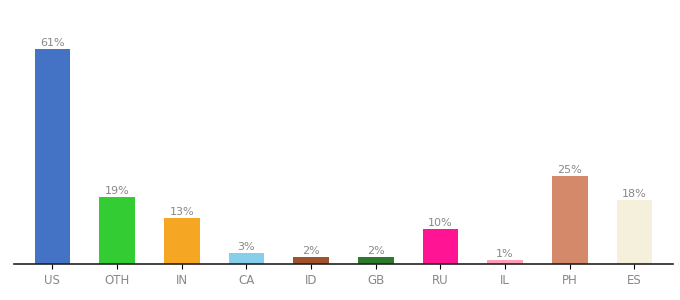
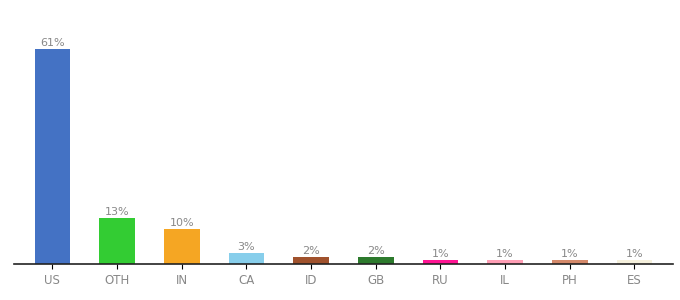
OTH: 19% -> 13%
IN: 13% -> 10%
RU: 10% -> 1%
PH: 25% -> 1%
ES: 18% -> 1%
